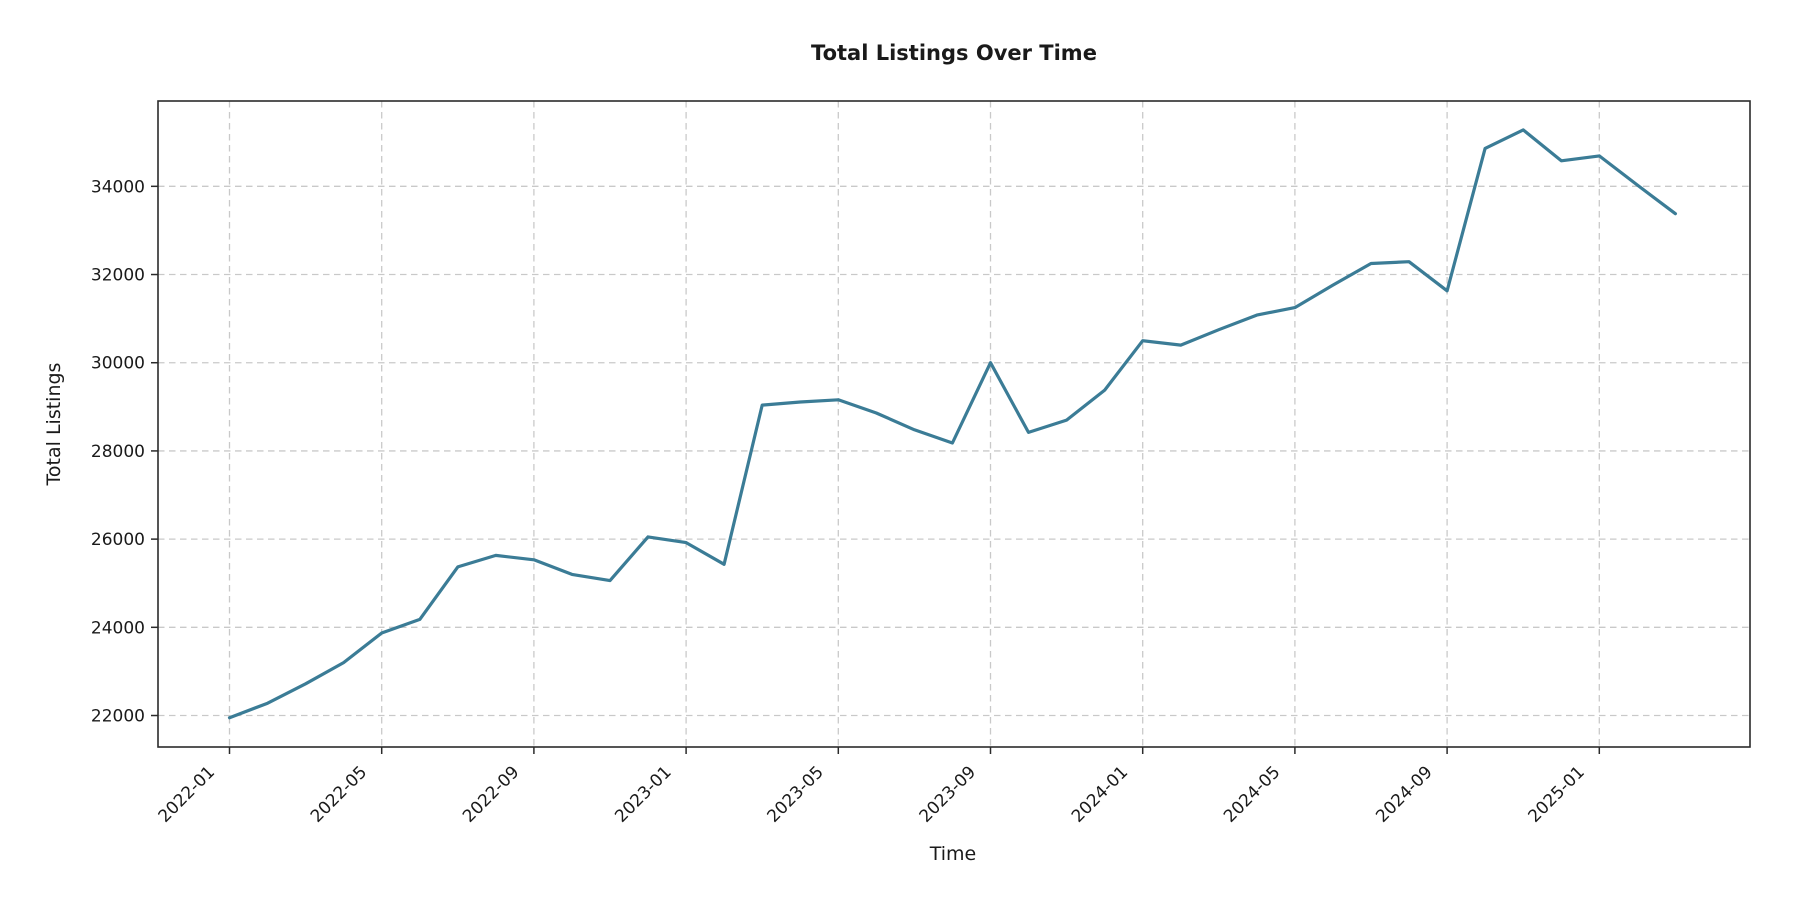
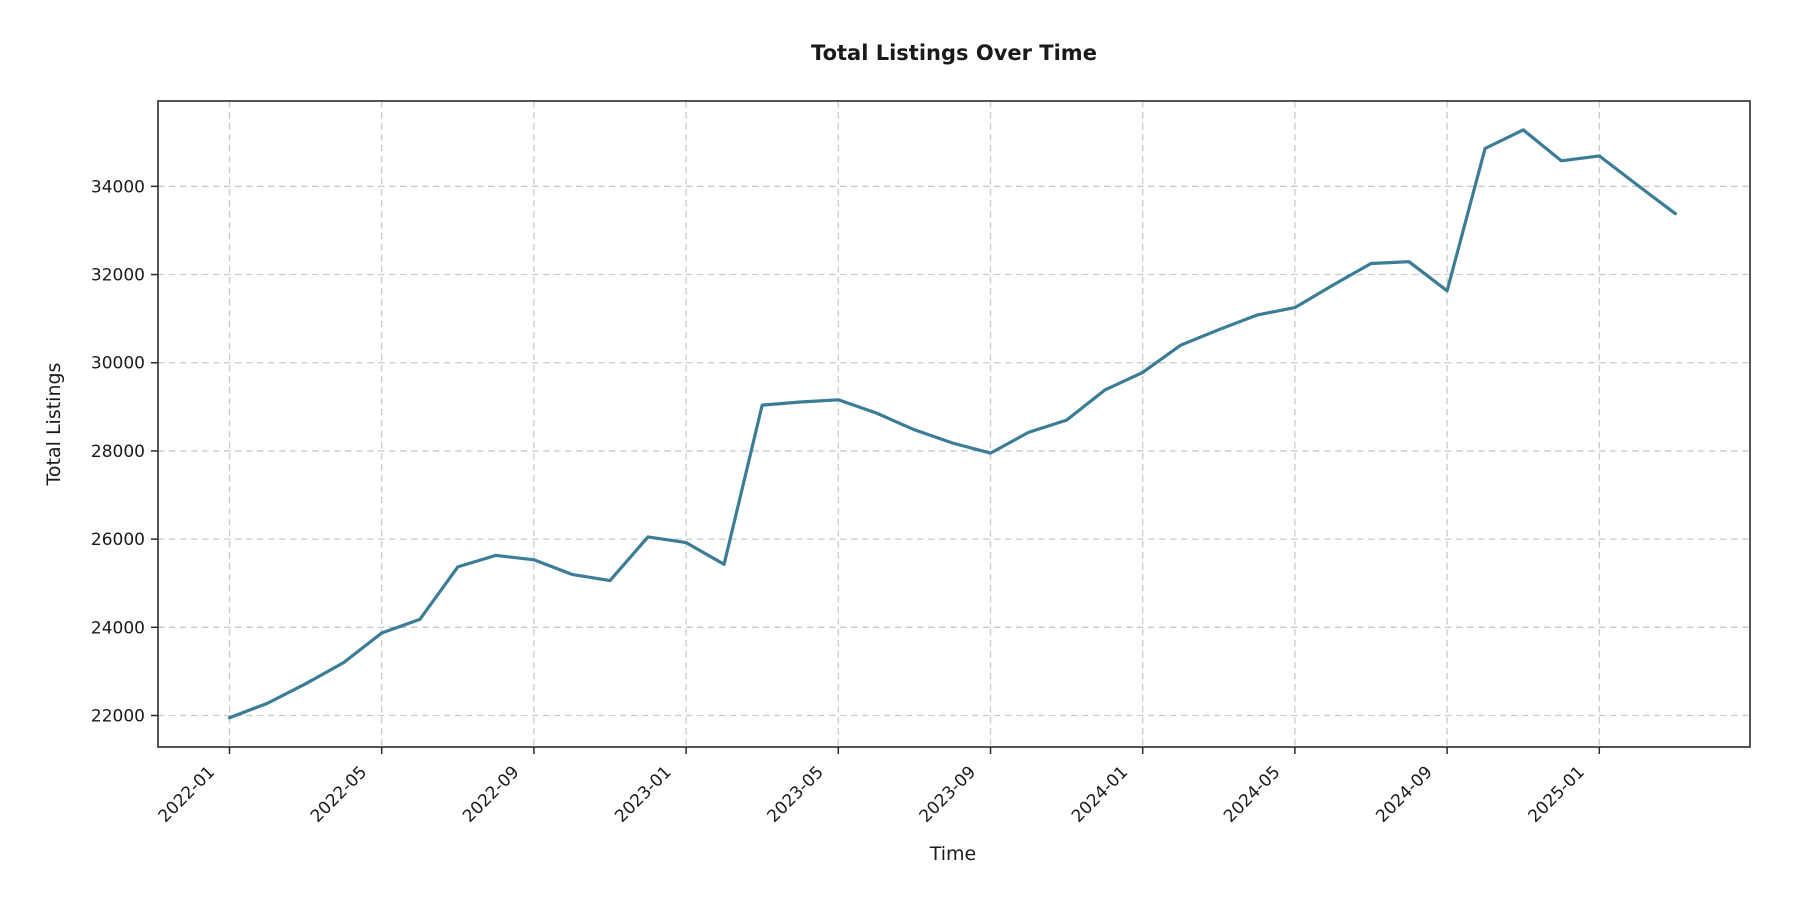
2023-09: 30000 -> 28000
2024-01: 30500 -> 29800
